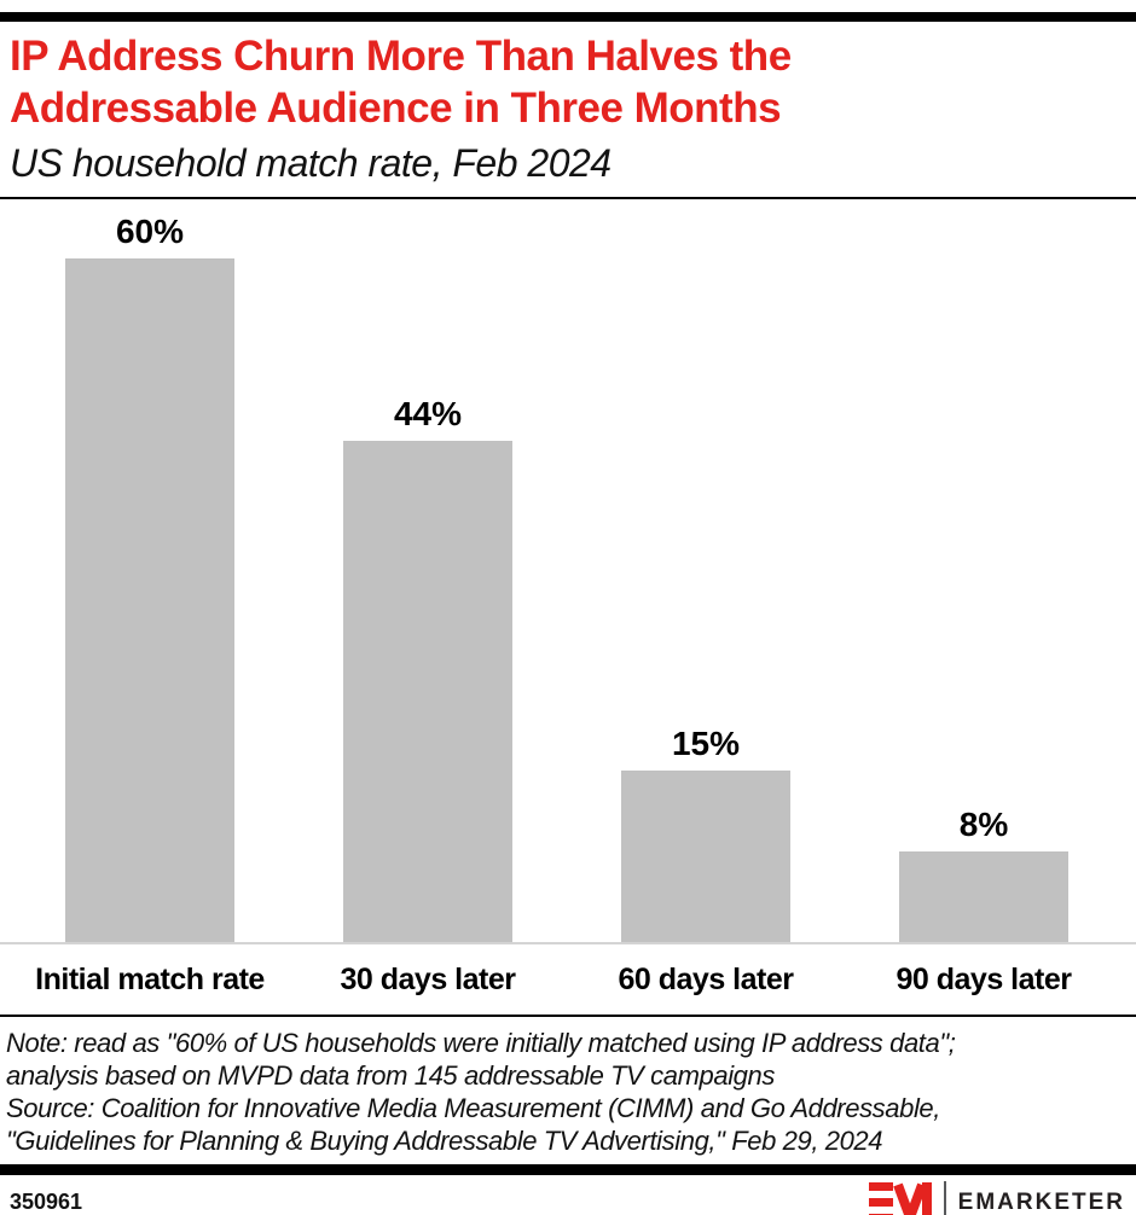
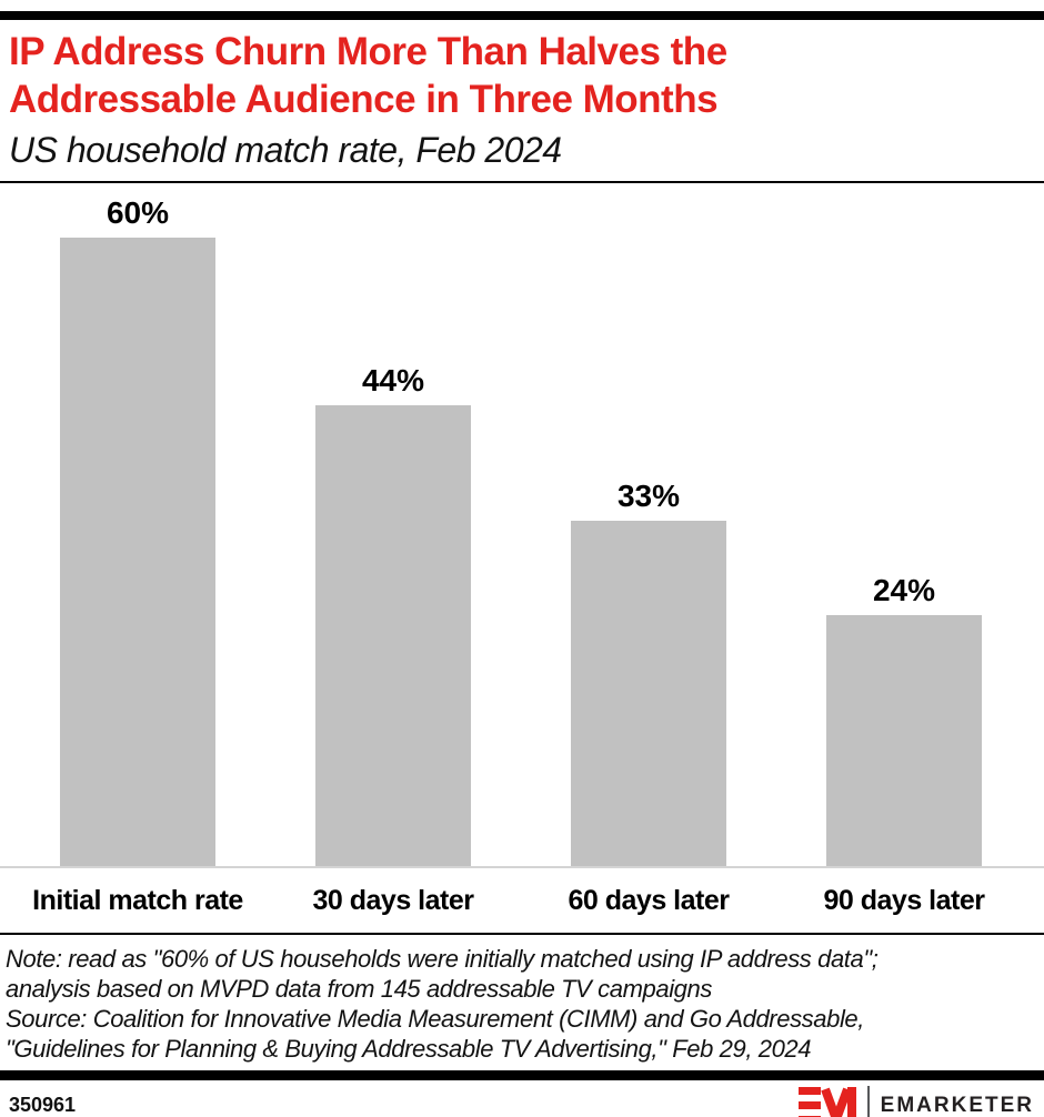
60 days later: 15% -> 33%
90 days later: 8% -> 24%
